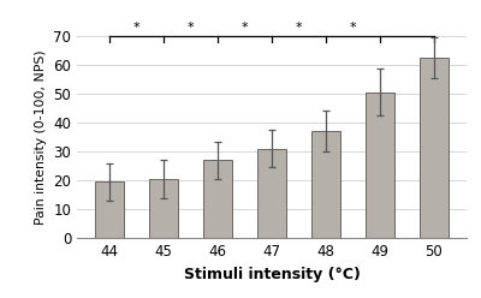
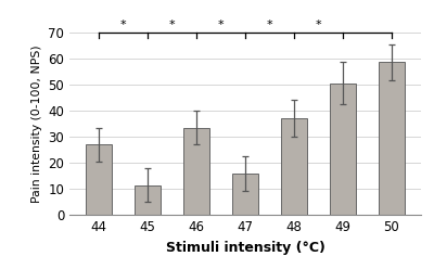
44: 19.5 -> 27.0
45: 20.5 -> 11.5
46: 27.0 -> 33.5
47: 31.0 -> 16.0
50: 62.5 -> 58.5
